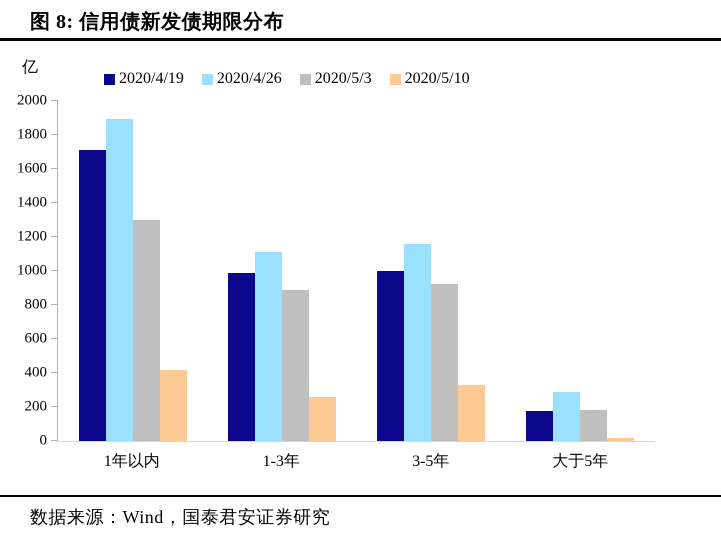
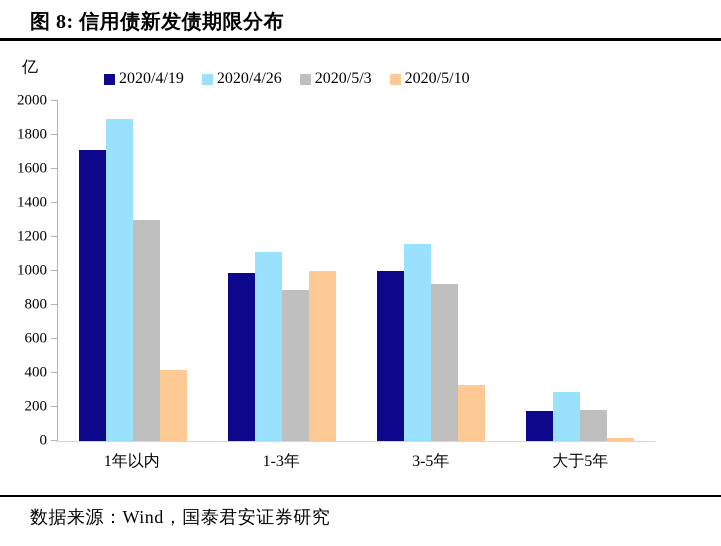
2020/5/10/1-3年: 260 -> 1000
